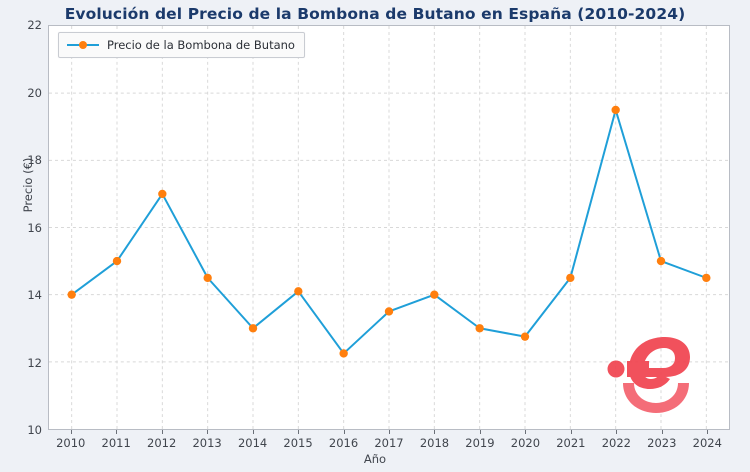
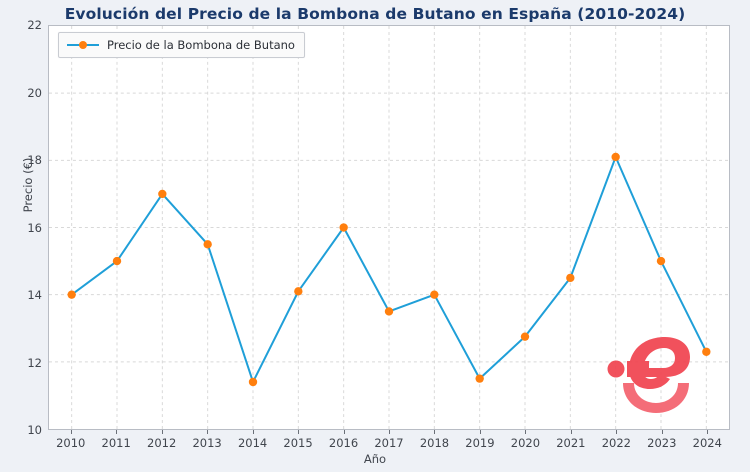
2013: 14.5 -> 15.5
2014: 13.0 -> 11.4
2016: 12.2 -> 16.0
2019: 13.0 -> 11.5
2022: 19.5 -> 18.1
2024: 14.5 -> 12.3
